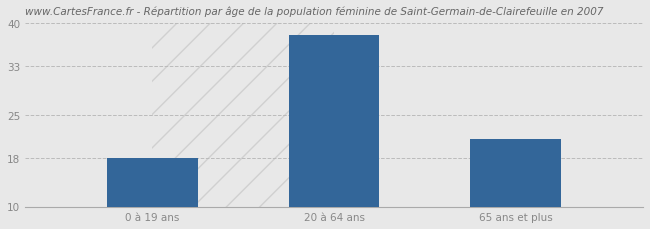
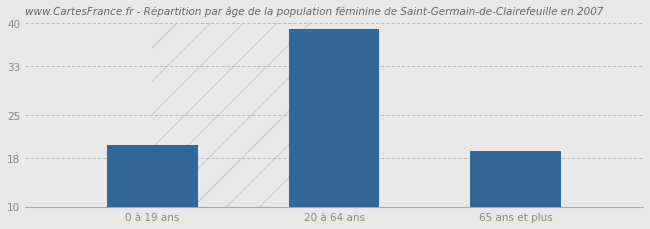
0 à 19 ans: 18 -> 20
20 à 64 ans: 38 -> 39
65 ans et plus: 21 -> 19
